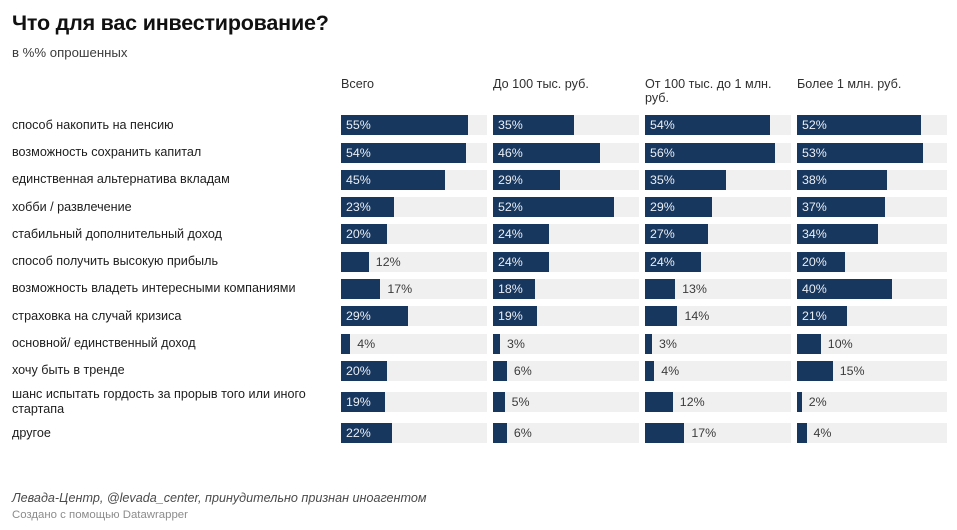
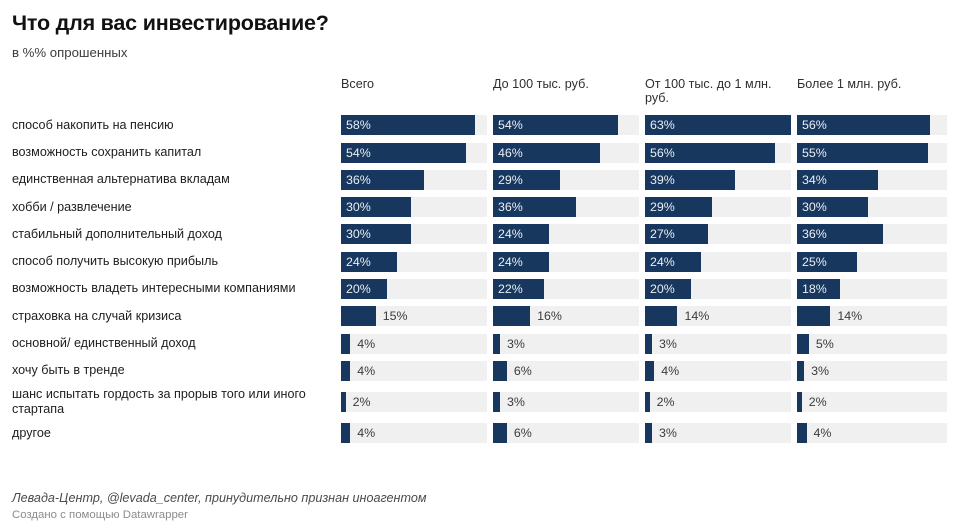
Всего/способ накопить на пенсию: 55% -> 58%
До 100 тыс. руб./способ накопить на пенсию: 35% -> 54%
От 100 тыс. до 1 млн. руб./способ накопить на пенсию: 54% -> 63%
Более 1 млн. руб./способ накопить на пенсию: 52% -> 56%
Более 1 млн. руб./возможность сохранить капитал: 53% -> 55%
Всего/единственная альтернатива вкладам: 45% -> 36%
От 100 тыс. до 1 млн. руб./единственная альтернатива вкладам: 35% -> 39%
Более 1 млн. руб./единственная альтернатива вкладам: 38% -> 34%
Всего/хобби / развлечение: 23% -> 30%
До 100 тыс. руб./хобби / развлечение: 52% -> 36%
Более 1 млн. руб./хобби / развлечение: 37% -> 30%
Всего/стабильный дополнительный доход: 20% -> 30%
Более 1 млн. руб./стабильный дополнительный доход: 34% -> 36%
Всего/способ получить высокую прибыль: 12% -> 24%
Более 1 млн. руб./способ получить высокую прибыль: 20% -> 25%
Всего/возможность владеть интересными компаниями: 17% -> 20%
До 100 тыс. руб./возможность владеть интересными компаниями: 18% -> 22%
От 100 тыс. до 1 млн. руб./возможность владеть интересными компаниями: 13% -> 20%
Более 1 млн. руб./возможность владеть интересными компаниями: 40% -> 18%
Всего/страховка на случай кризиса: 29% -> 15%
До 100 тыс. руб./страховка на случай кризиса: 19% -> 16%
Более 1 млн. руб./страховка на случай кризиса: 21% -> 14%
Более 1 млн. руб./основной/ единственный доход: 10% -> 5%
Всего/хочу быть в тренде: 20% -> 4%
Более 1 млн. руб./хочу быть в тренде: 15% -> 3%
Всего/шанс испытать гордость за прорыв того или иного стартапа: 19% -> 2%
До 100 тыс. руб./шанс испытать гордость за прорыв того или иного стартапа: 5% -> 3%
От 100 тыс. до 1 млн. руб./шанс испытать гордость за прорыв того или иного стартапа: 12% -> 2%
Всего/другое: 22% -> 4%
От 100 тыс. до 1 млн. руб./другое: 17% -> 3%
